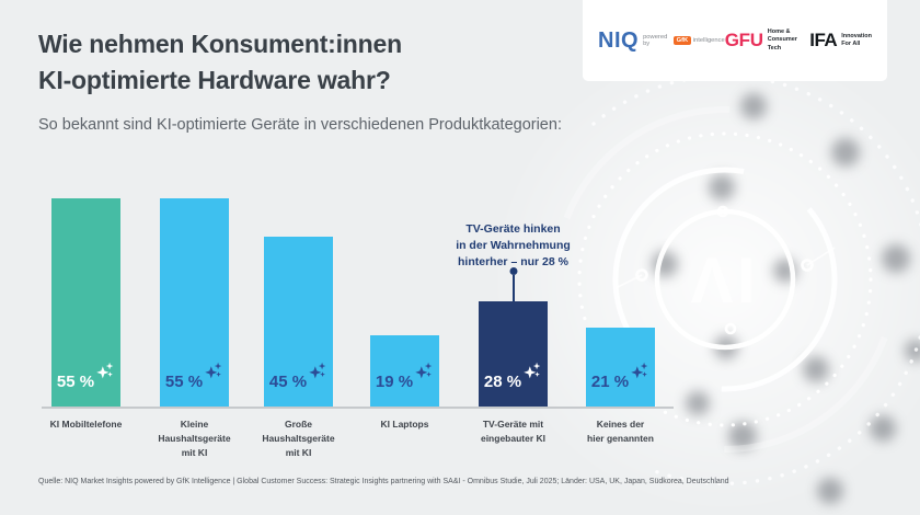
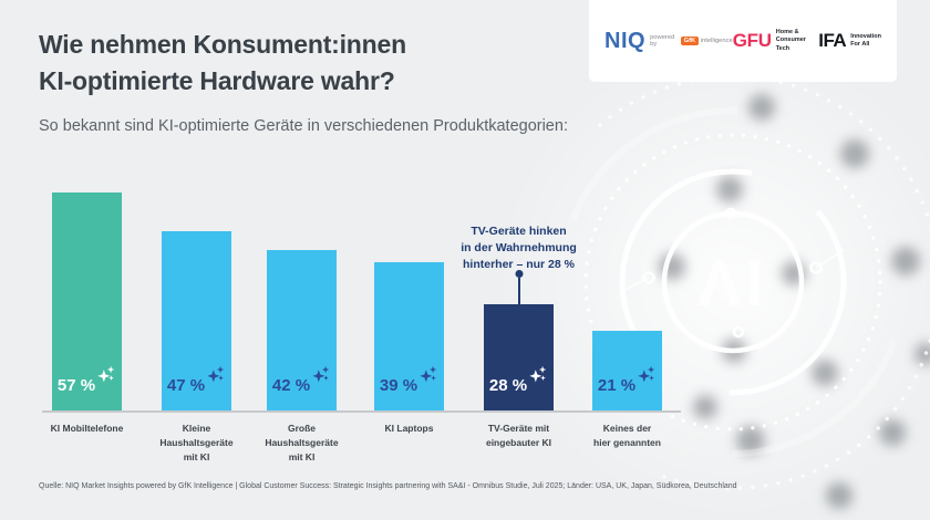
KI Mobiltelefone: 55 -> 57
Kleine Haushaltsgeräte mit KI: 55 -> 47
Große Haushaltsgeräte mit KI: 45 -> 42
KI Laptops: 19 -> 39
